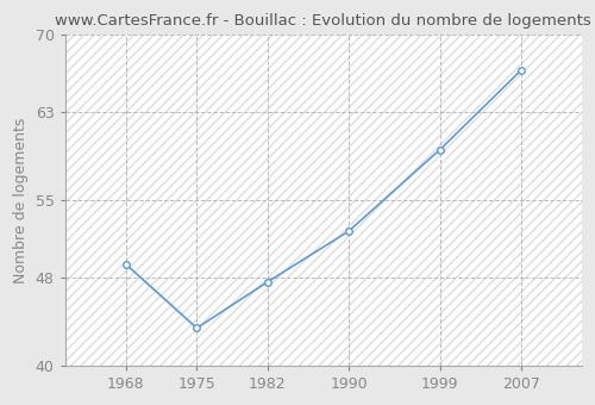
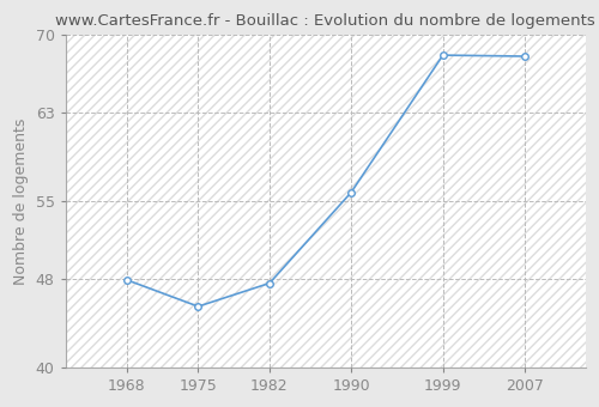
1968: 49.2 -> 47.9
1975: 43.4 -> 45.5
1990: 52.2 -> 55.8
1999: 59.6 -> 68.2
2007: 66.8 -> 68.1
